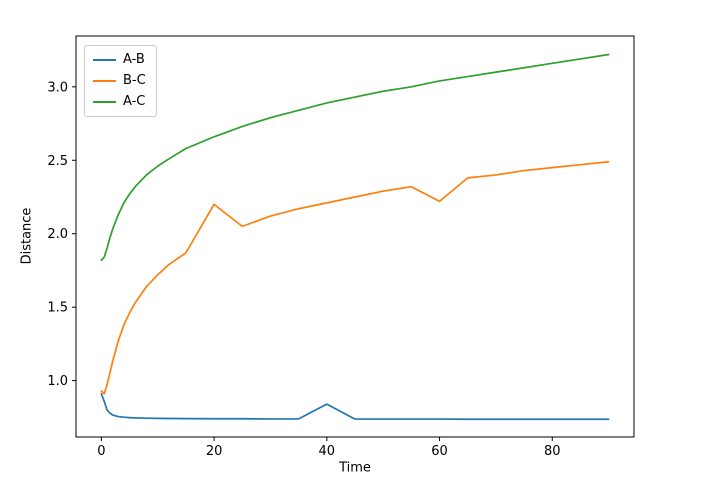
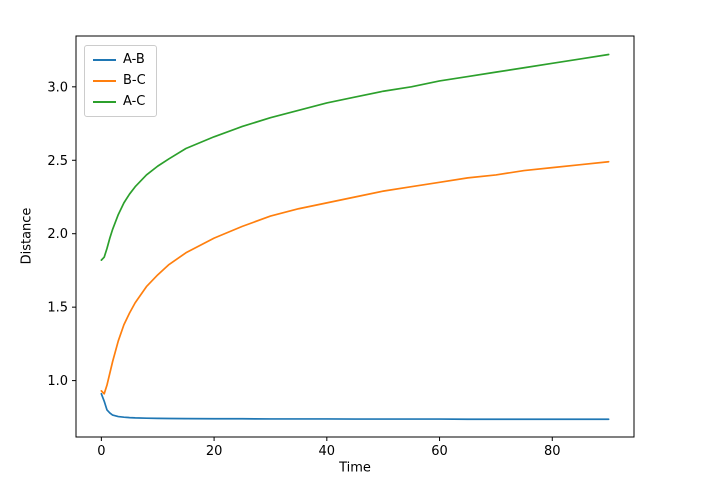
B-C/20: 2.20 -> 1.97
A-B/40: 0.84 -> 0.74
B-C/60: 2.22 -> 2.35
